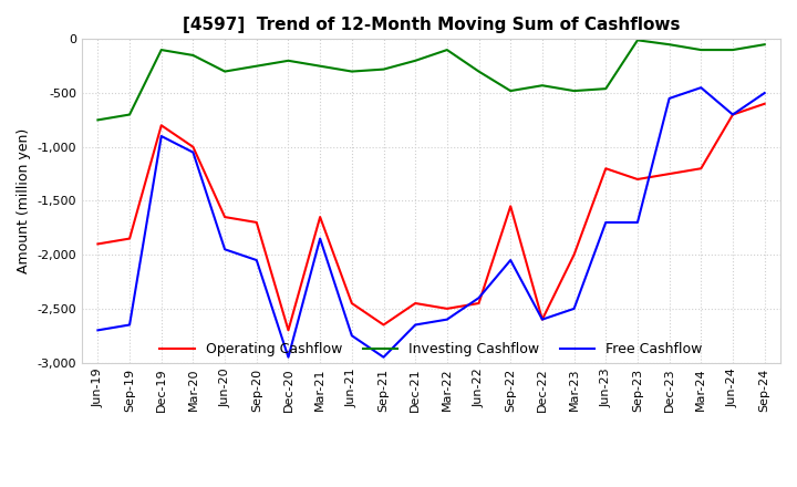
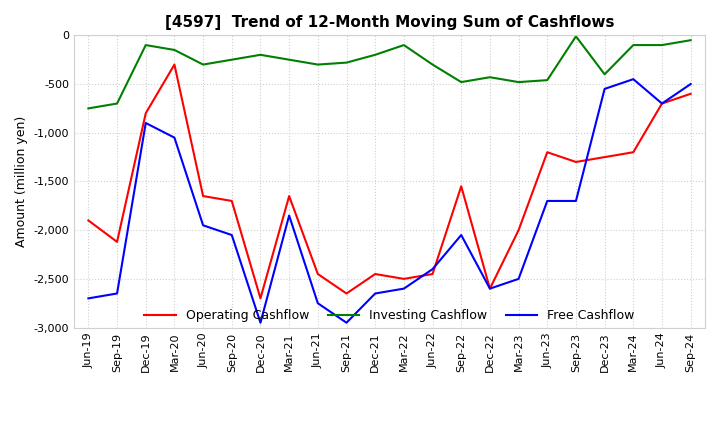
Operating Cashflow/Sep-19: -1,850 -> -2,120
Operating Cashflow/Mar-20: -1,000 -> -300
Investing Cashflow/Dec-23: -50 -> -400
